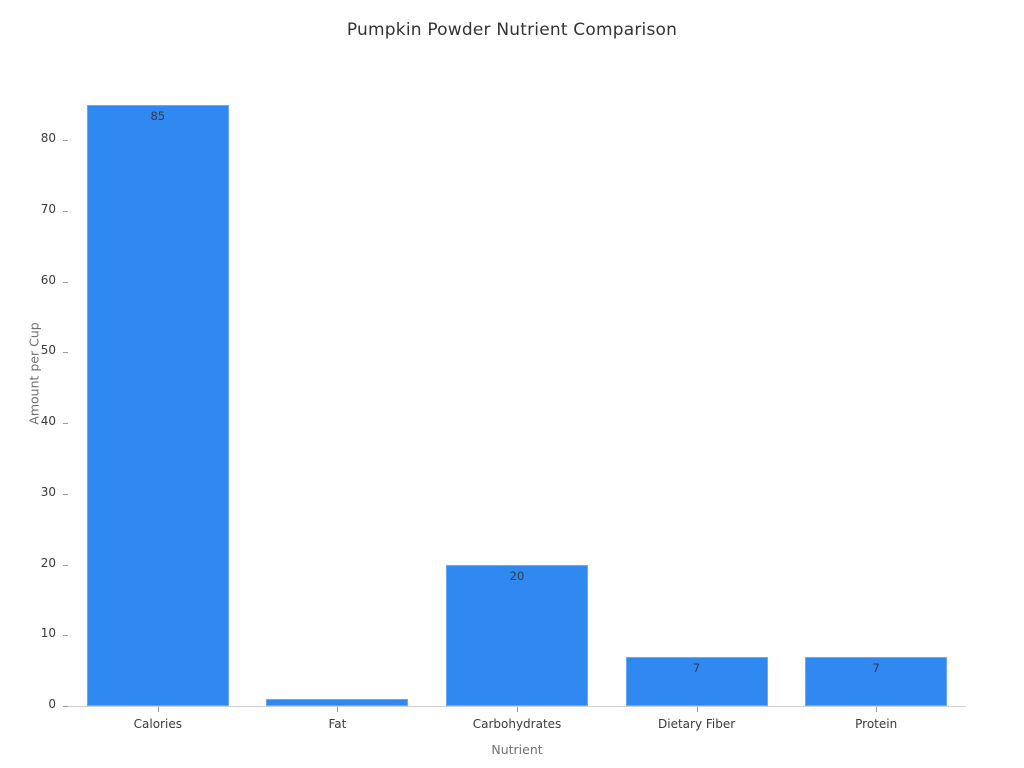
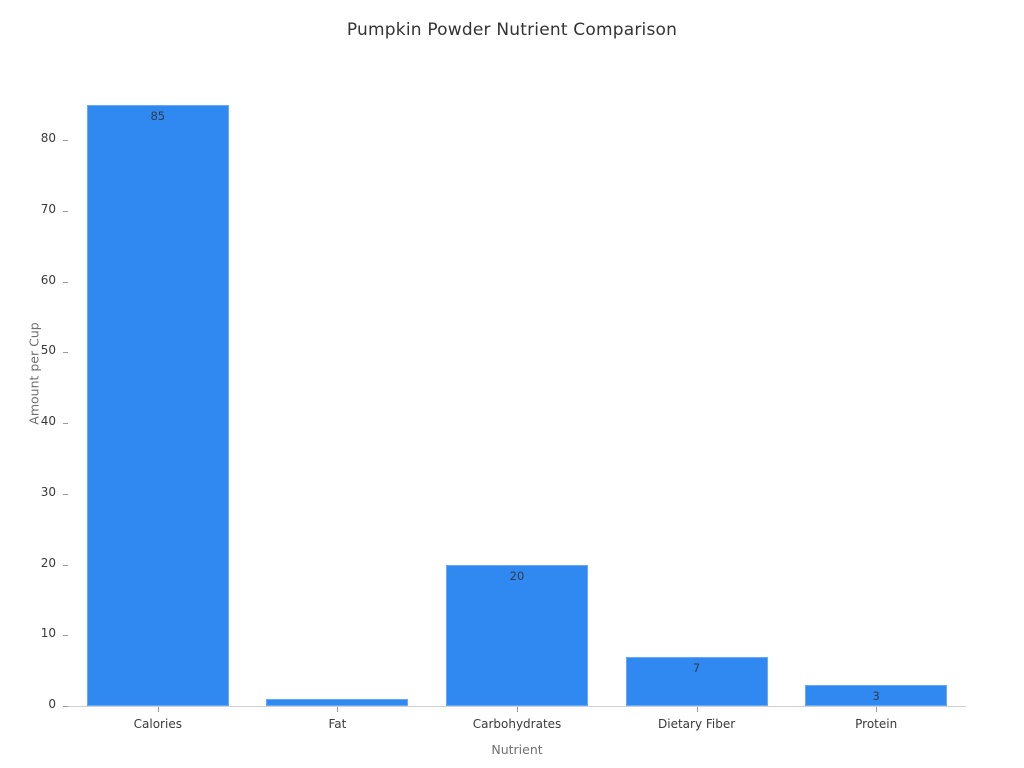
Protein: 7 -> 3
